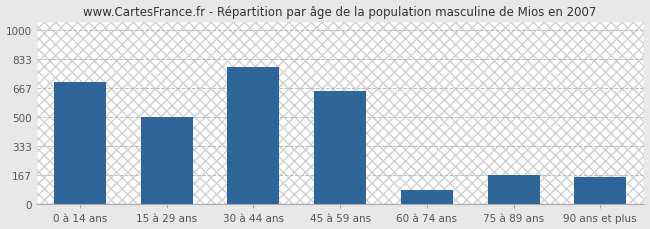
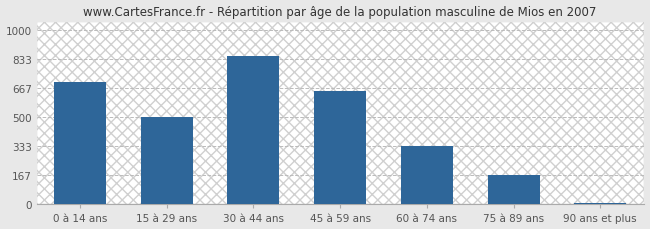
30 à 44 ans: 790 -> 850
60 à 74 ans: 80 -> 330
90 ans et plus: 160 -> 10
